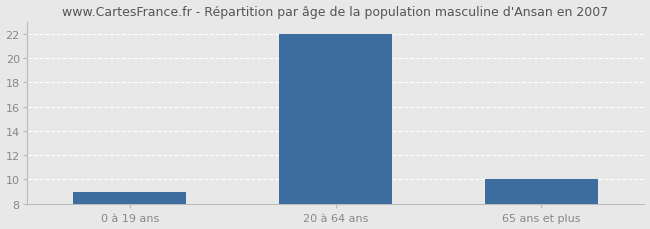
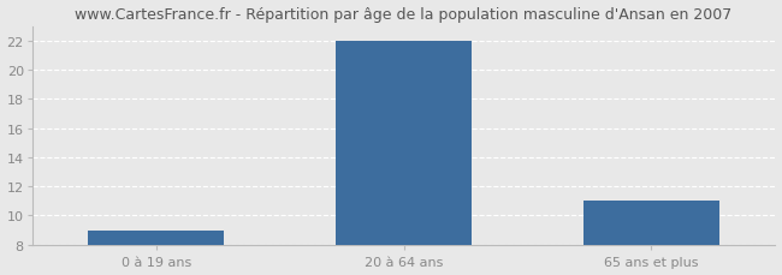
65 ans et plus: 10 -> 11
